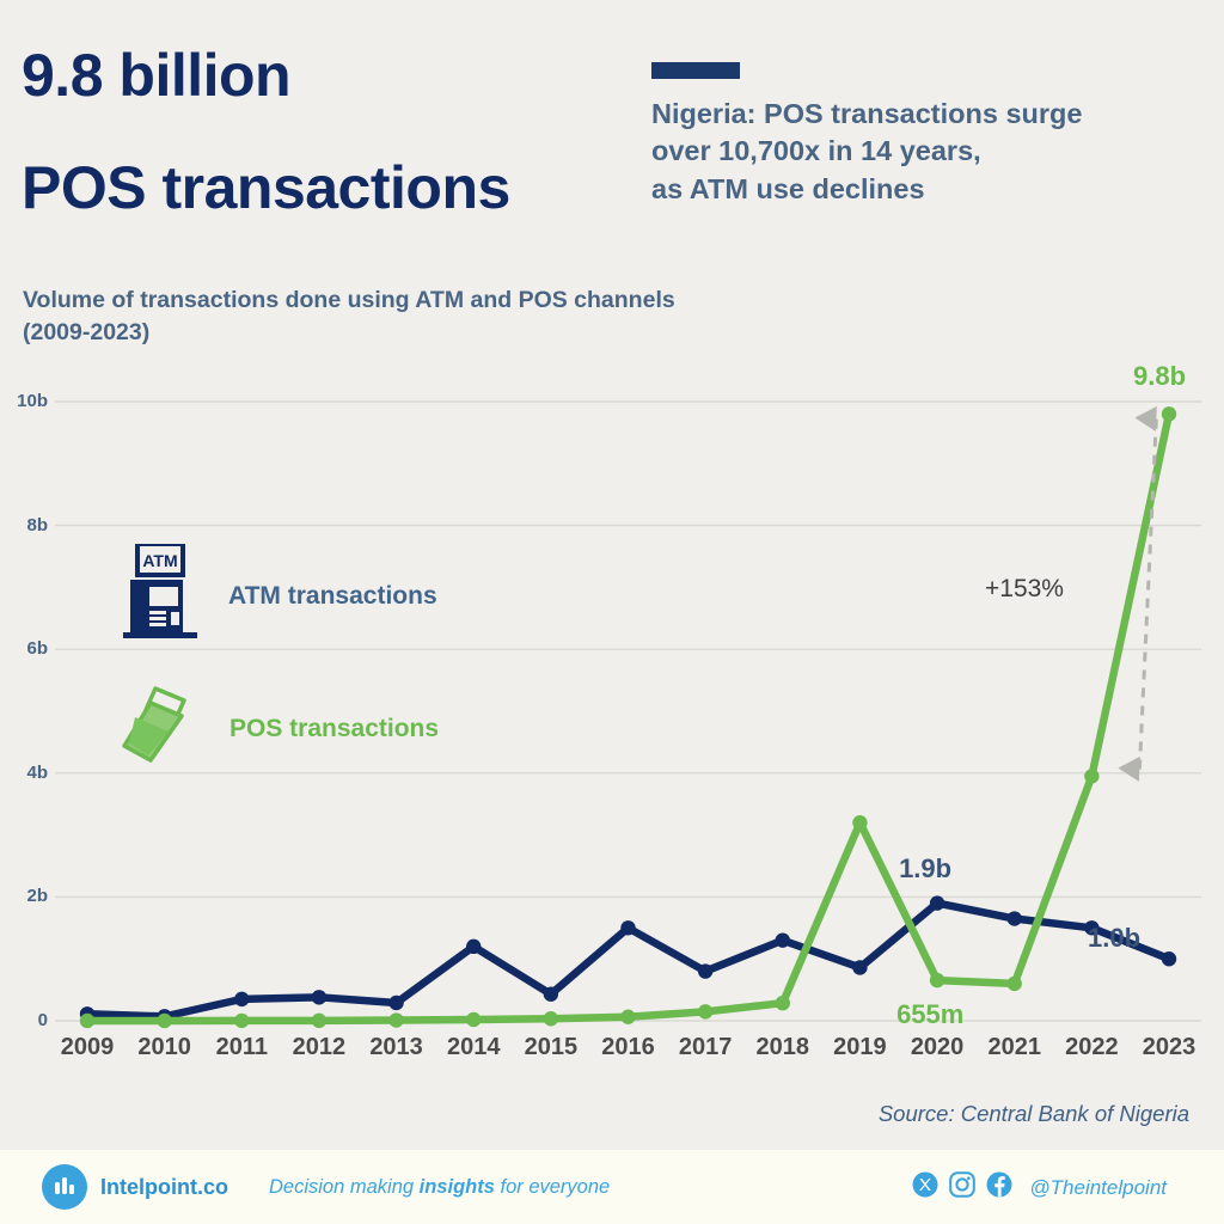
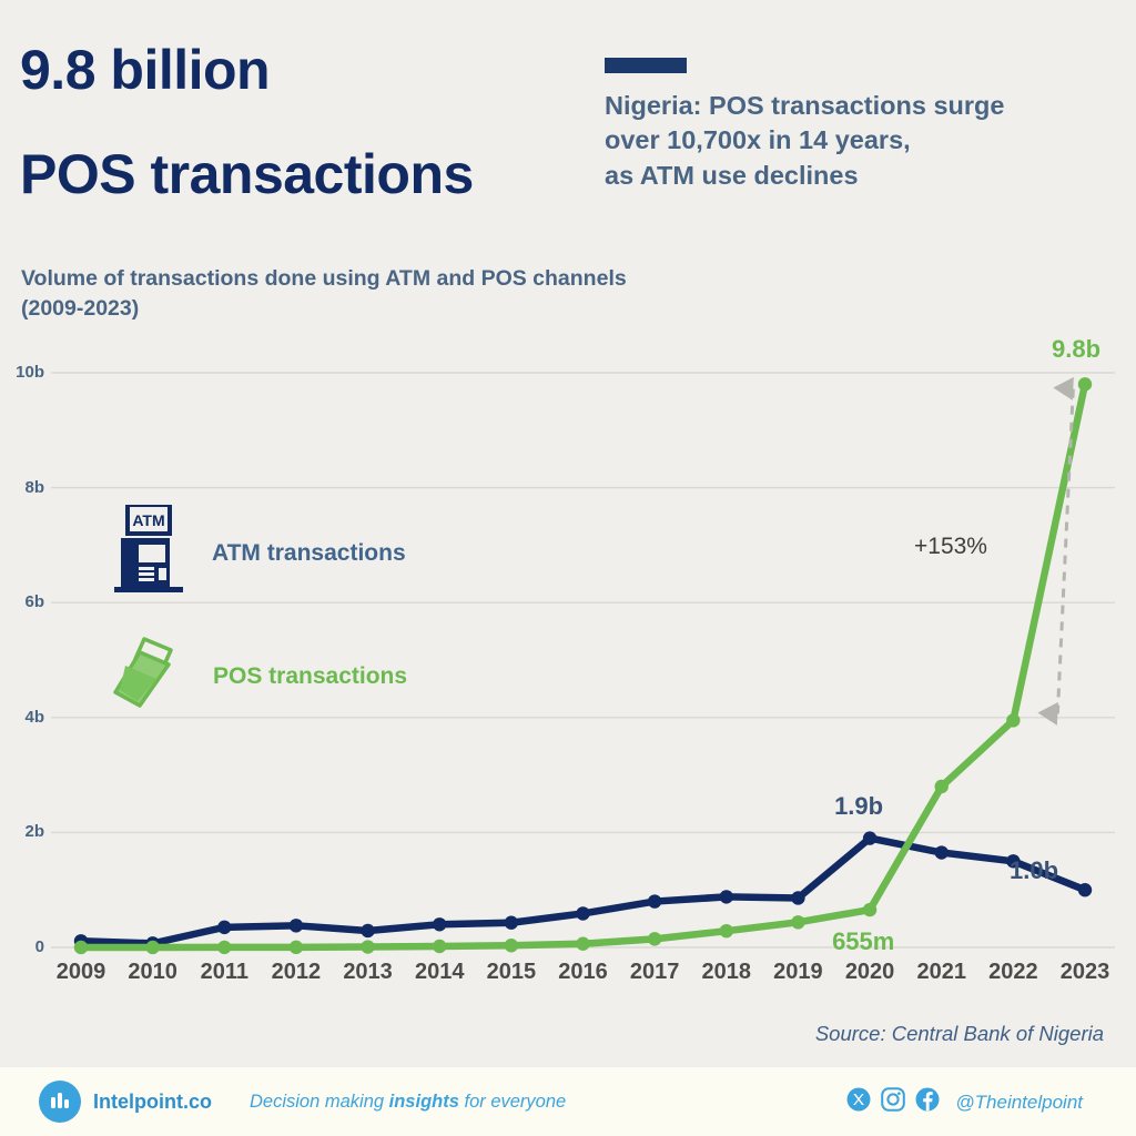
ATM transactions/2014: 1.2b -> 0.4b
ATM transactions/2016: 1.5b -> 0.6b
ATM transactions/2018: 1.3b -> 0.9b
POS transactions/2019: 3.2b -> 0.4b
POS transactions/2021: 0.6b -> 2.8b
